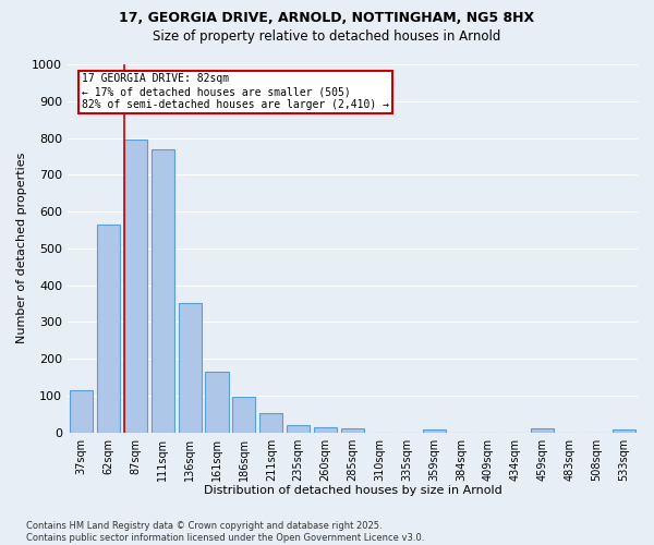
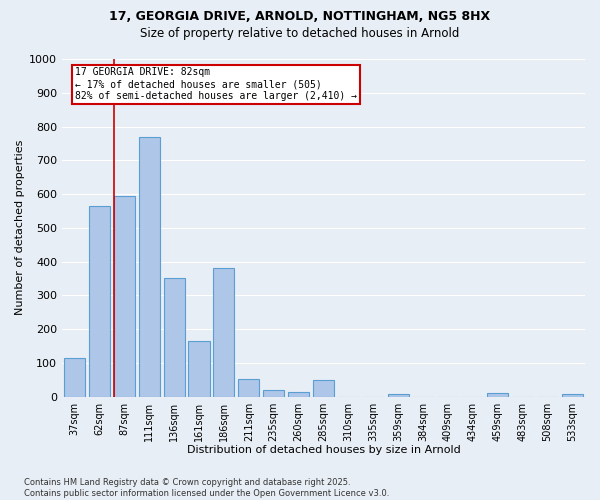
87sqm: 795 -> 595
186sqm: 97 -> 380
285sqm: 10 -> 50
